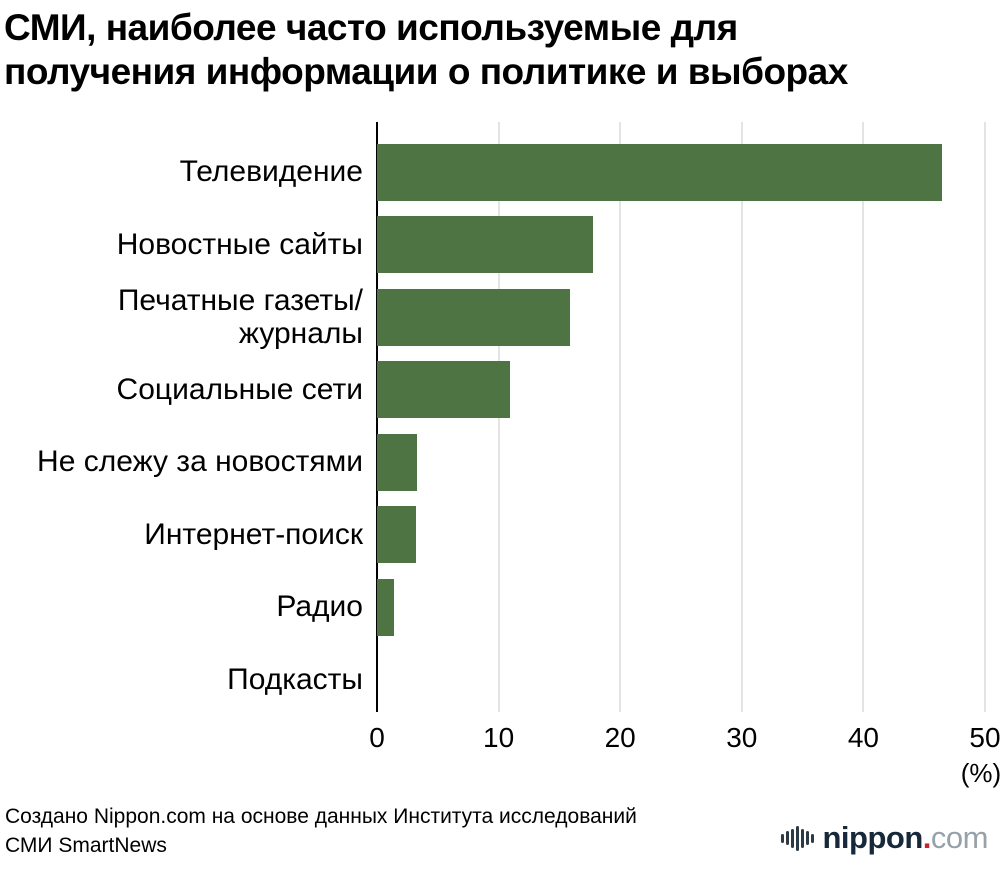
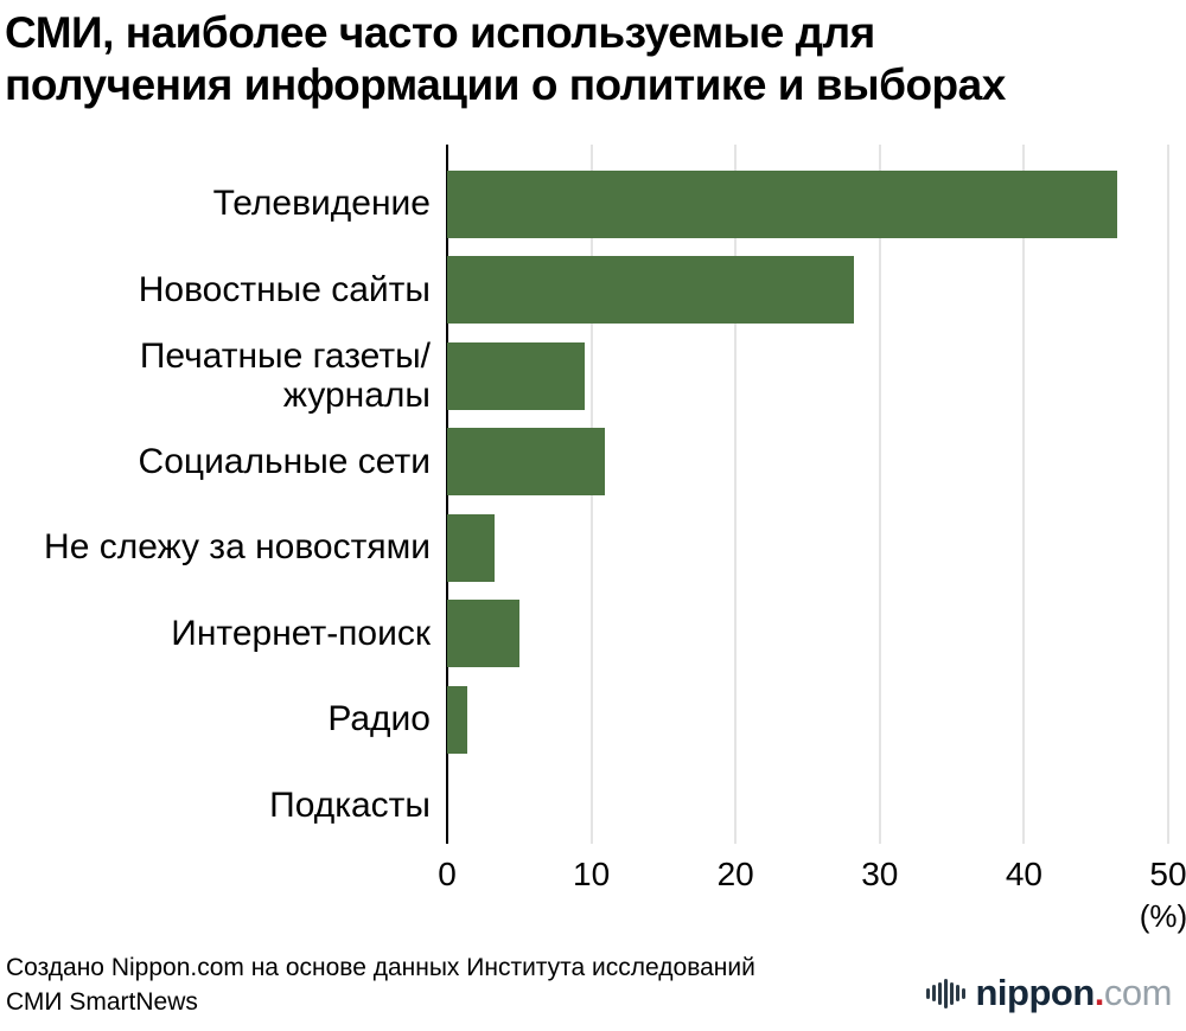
Новостные сайты: 17.8 -> 28.2
Печатные газеты/ журналы: 15.9 -> 9.5
Интернет-поиск: 3.2 -> 5.0
